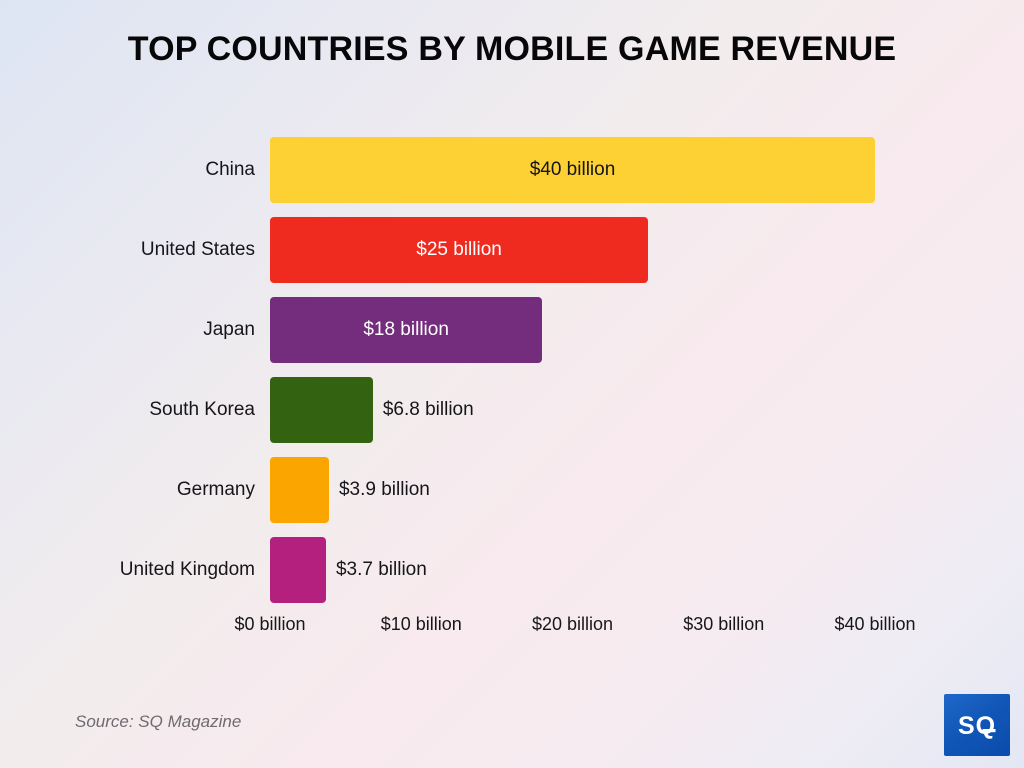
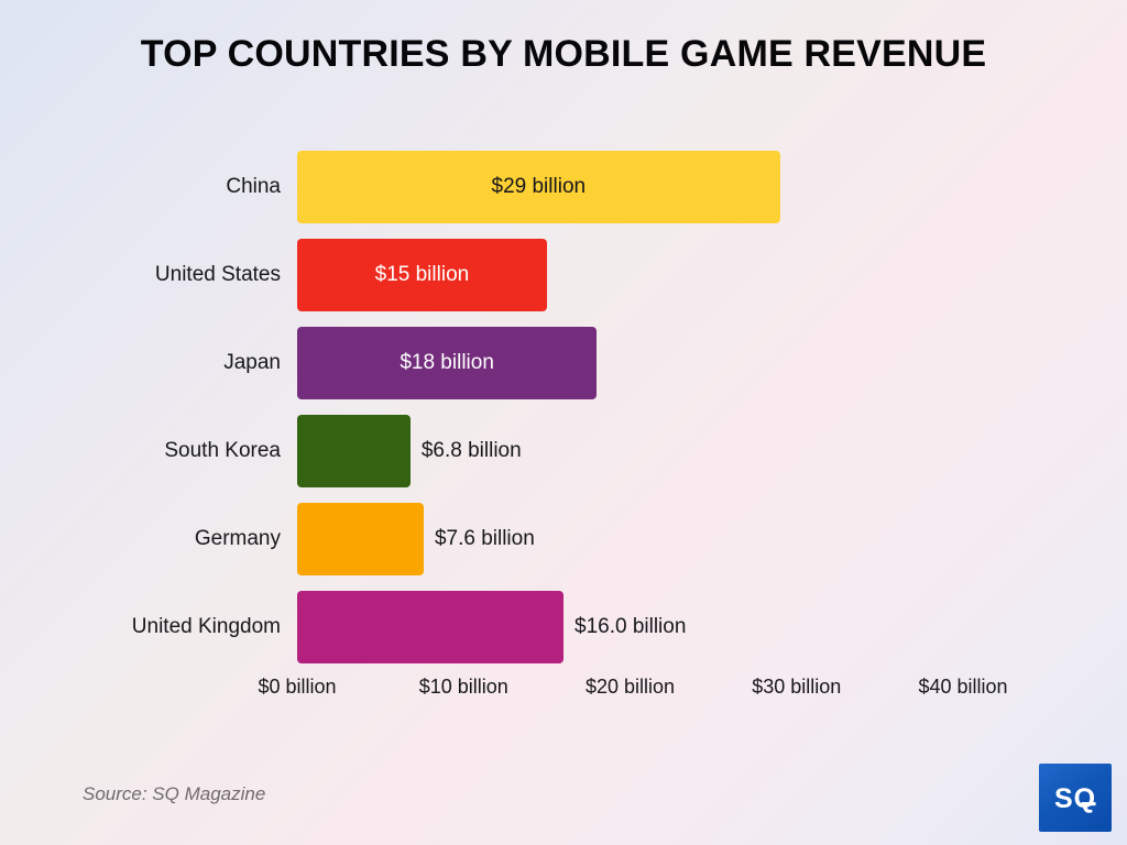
China: $40 -> $29
United States: $25 -> $15
Germany: $3.9 -> $7.6
United Kingdom: $3.7 -> $16.0
